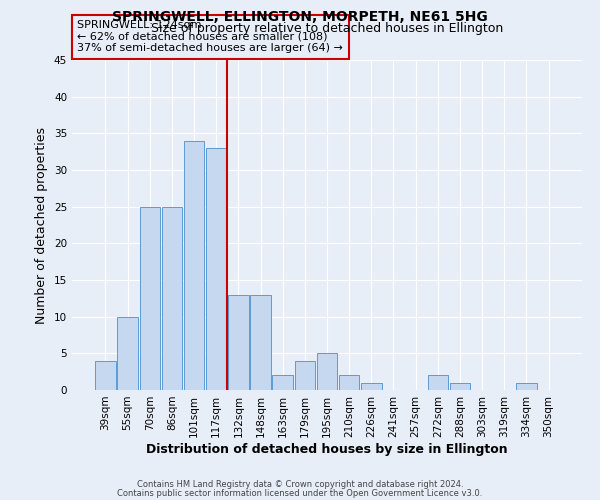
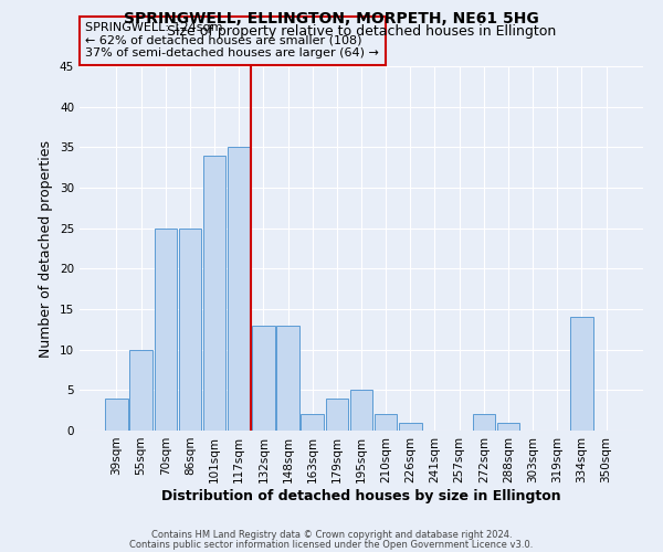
117sqm: 33 -> 35
334sqm: 1 -> 14
